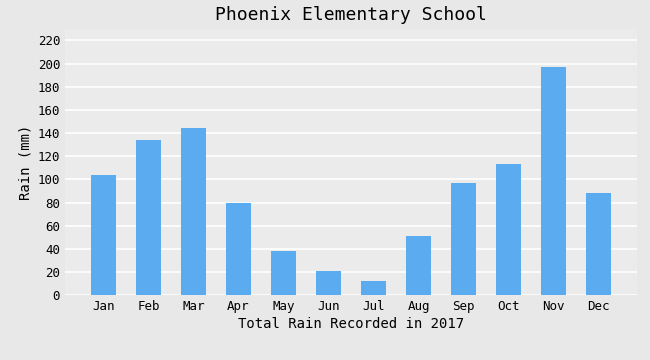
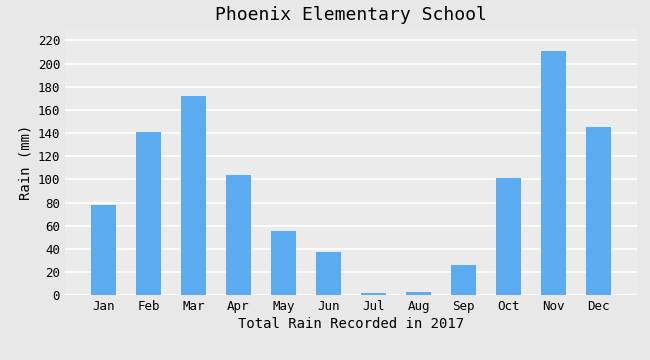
Jan: 104 -> 78
Feb: 134 -> 141
Mar: 144 -> 172
Apr: 80 -> 104
May: 38 -> 55
Jun: 21 -> 37
Jul: 12 -> 2
Aug: 51 -> 3
Sep: 97 -> 26
Oct: 113 -> 101
Nov: 197 -> 211
Dec: 88 -> 145
